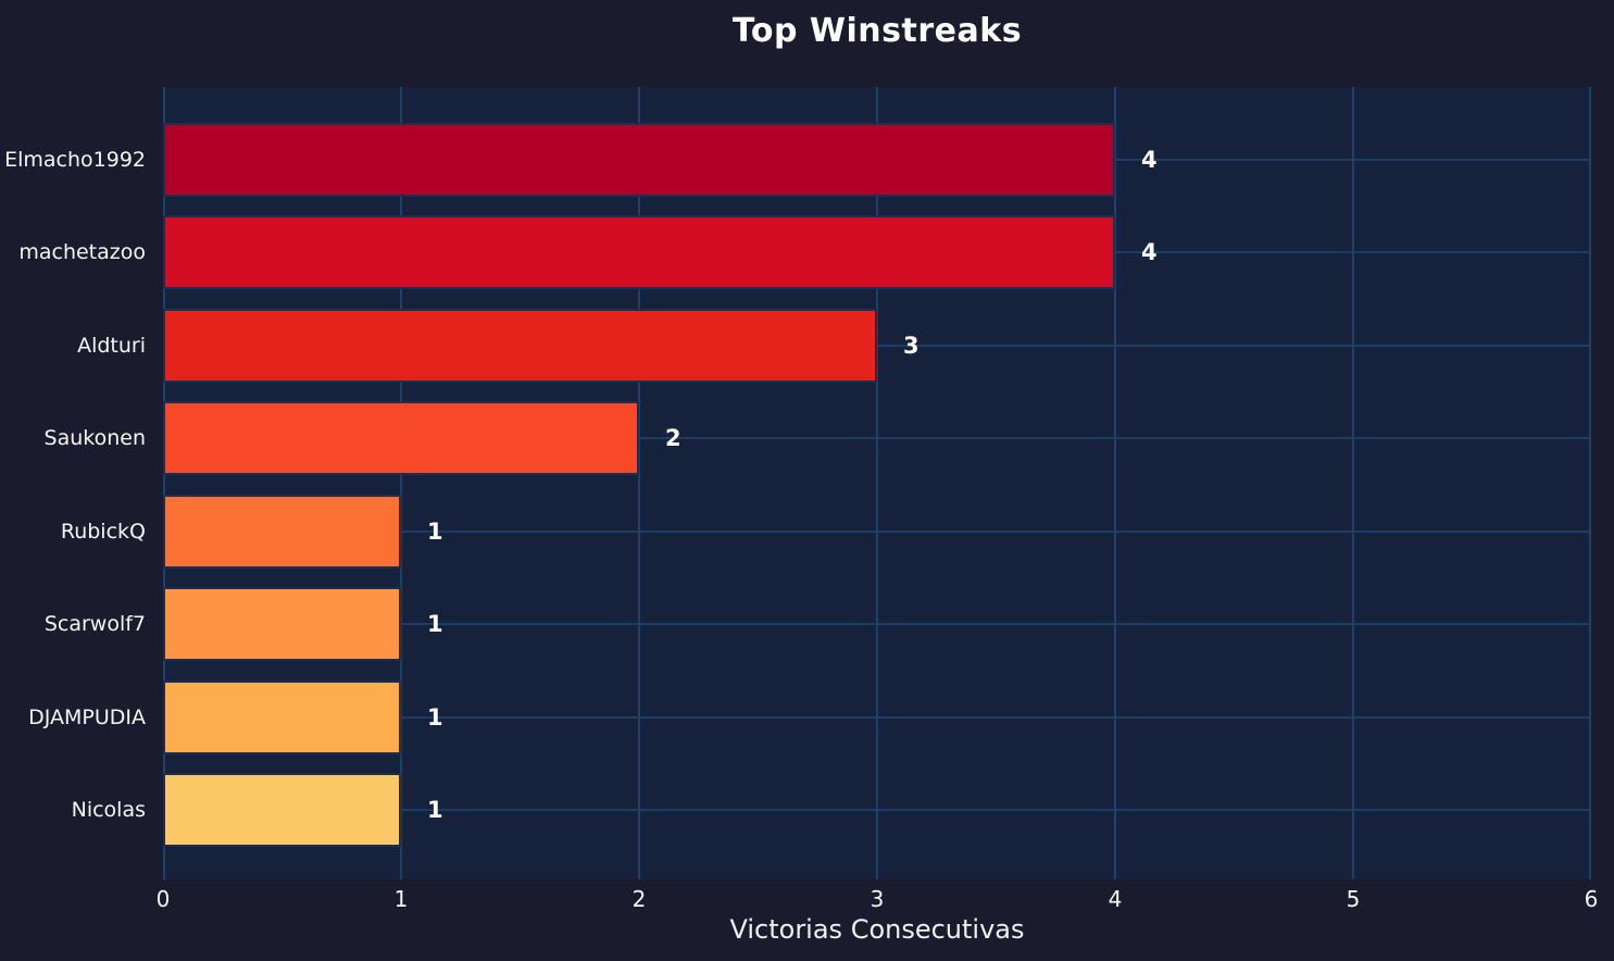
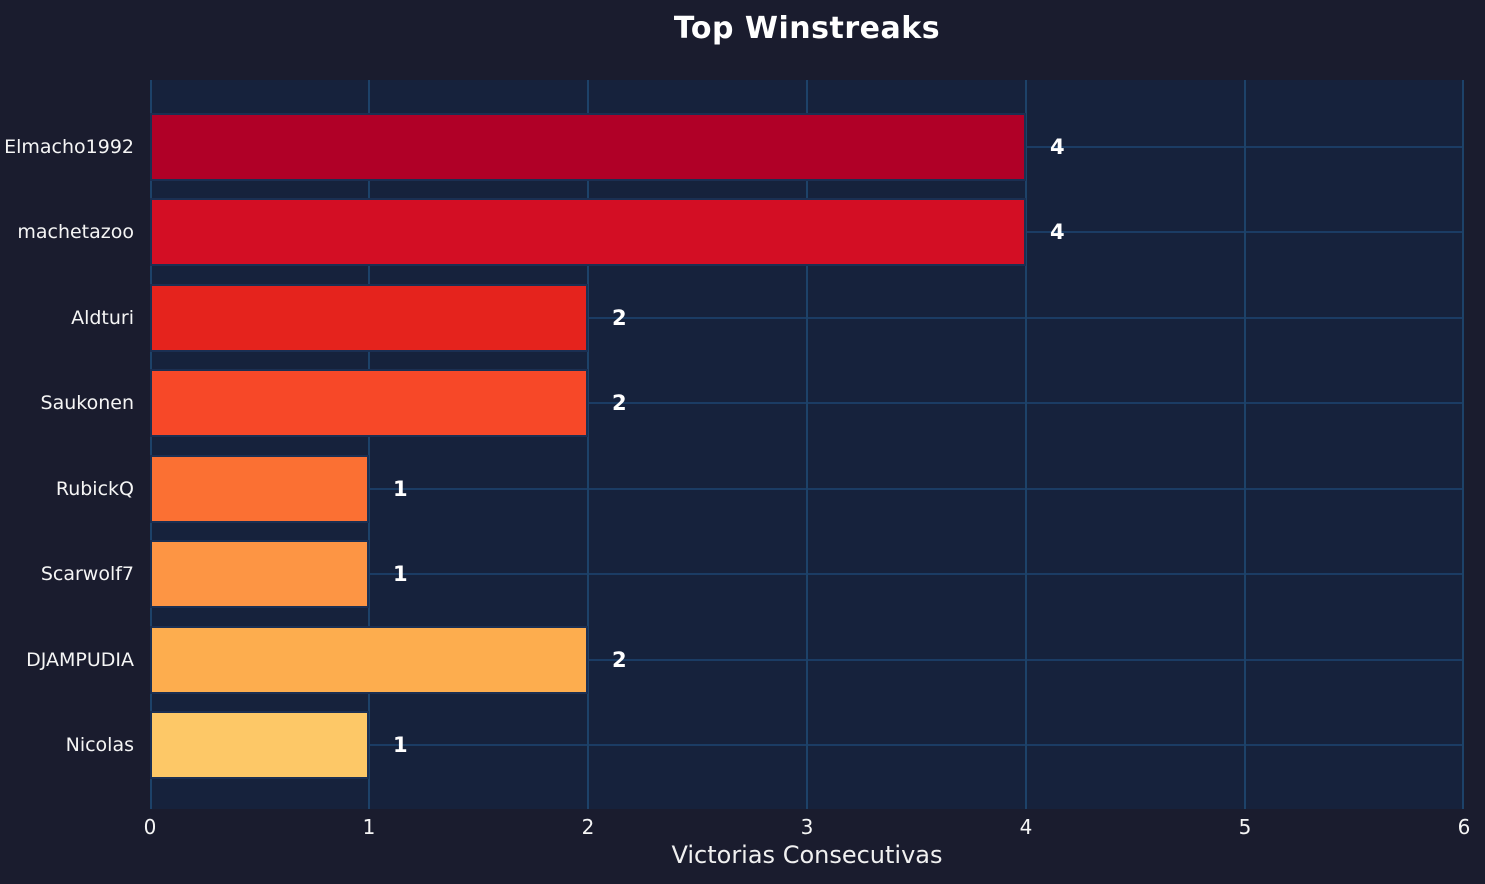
Aldturi: 3 -> 2
DJAMPUDIA: 1 -> 2
